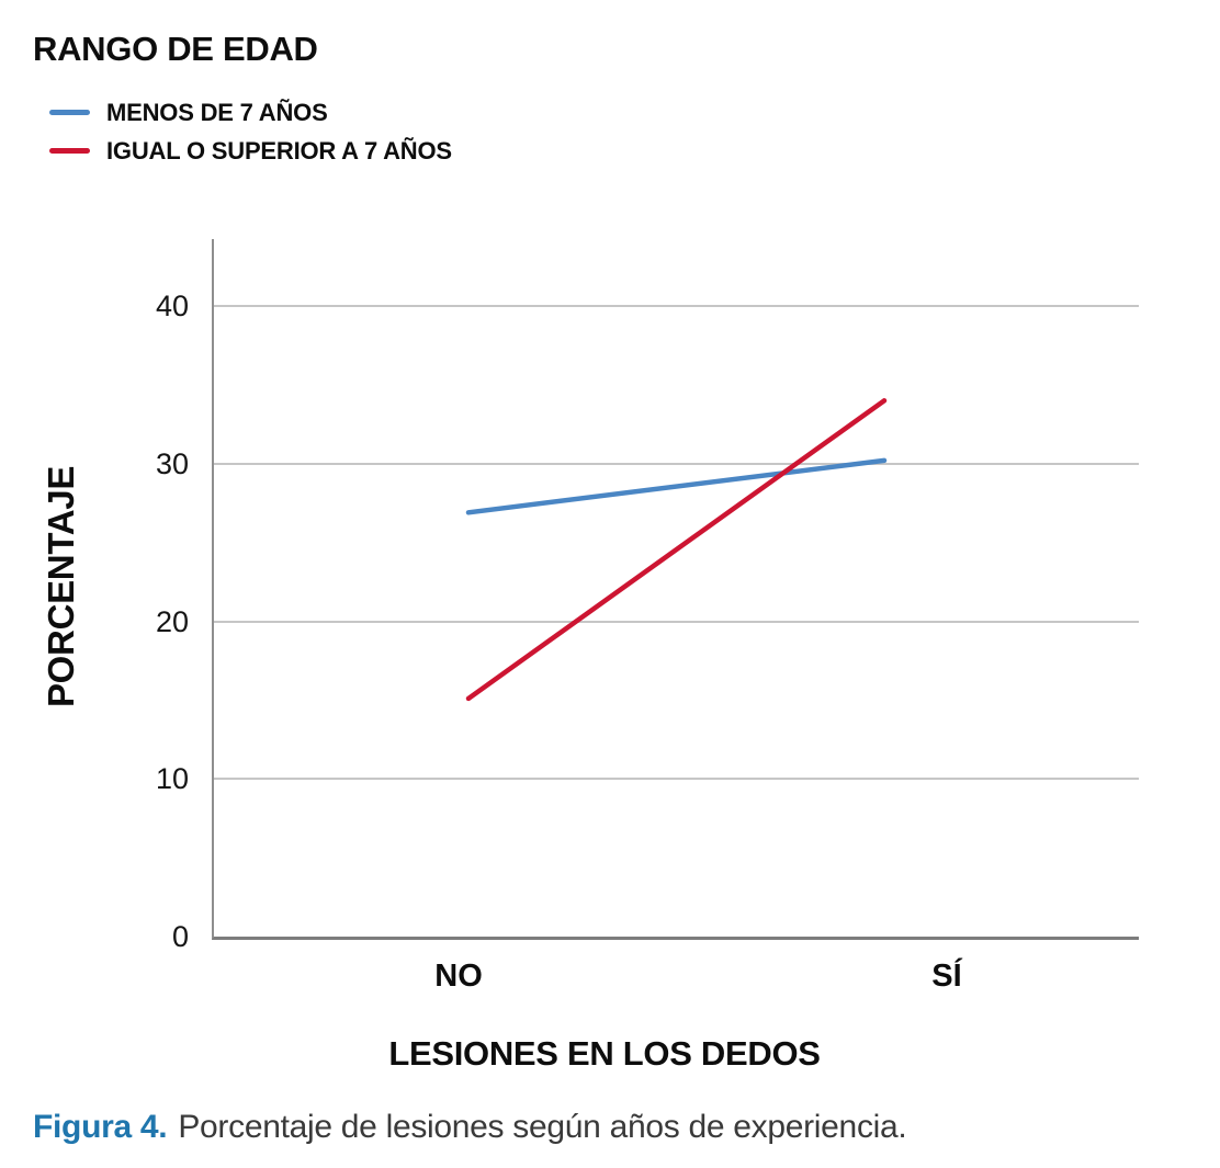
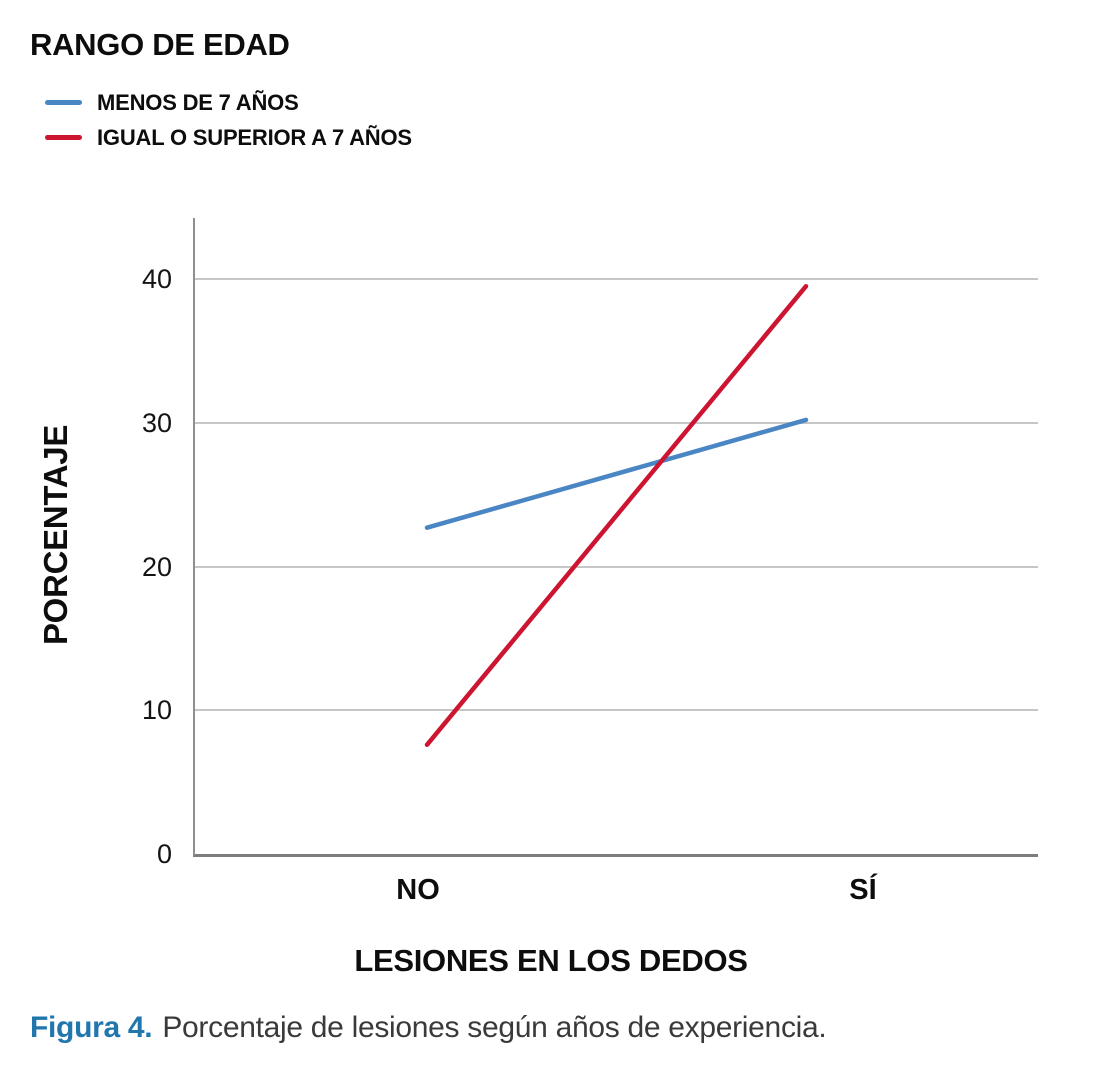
MENOS DE 7 AÑOS/NO: 26.9 -> 22.7
IGUAL O SUPERIOR A 7 AÑOS/NO: 15.1 -> 7.6
IGUAL O SUPERIOR A 7 AÑOS/SÍ: 34.0 -> 39.5
